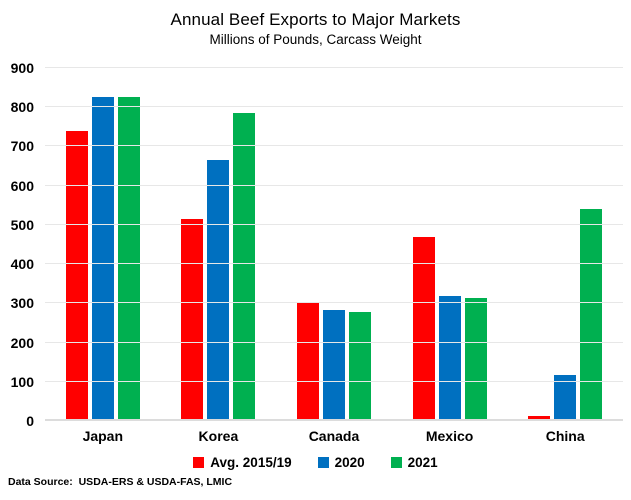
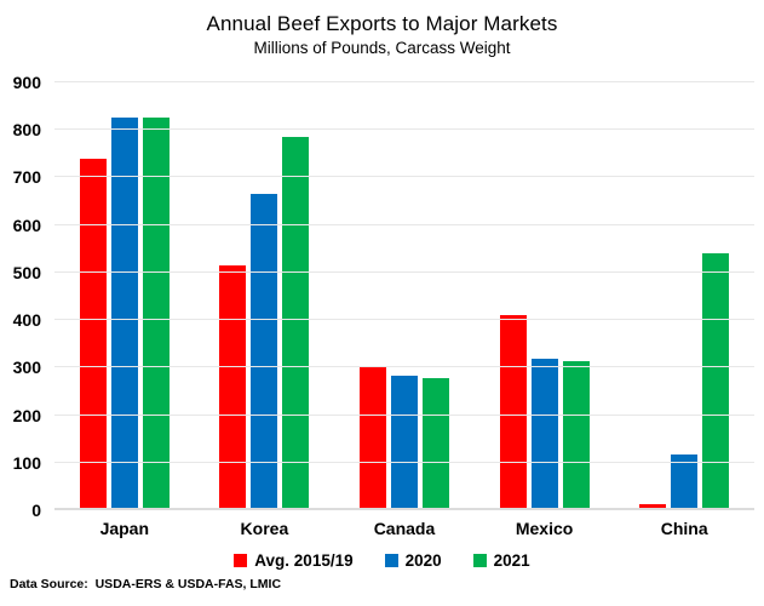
Avg. 2015/19/Mexico: 470 -> 410
